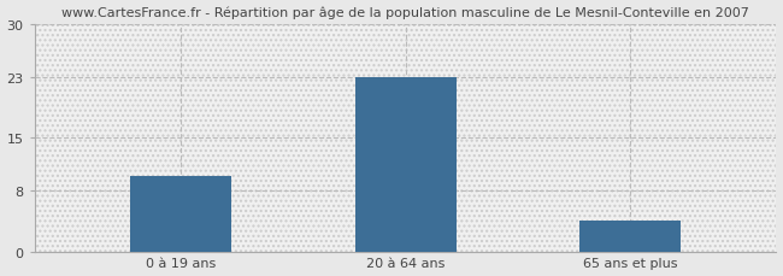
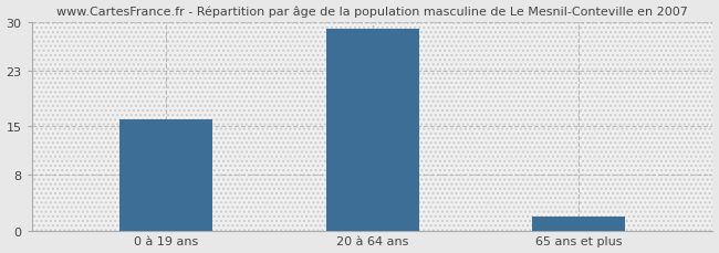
0 à 19 ans: 10 -> 16
20 à 64 ans: 23 -> 29
65 ans et plus: 4 -> 2
